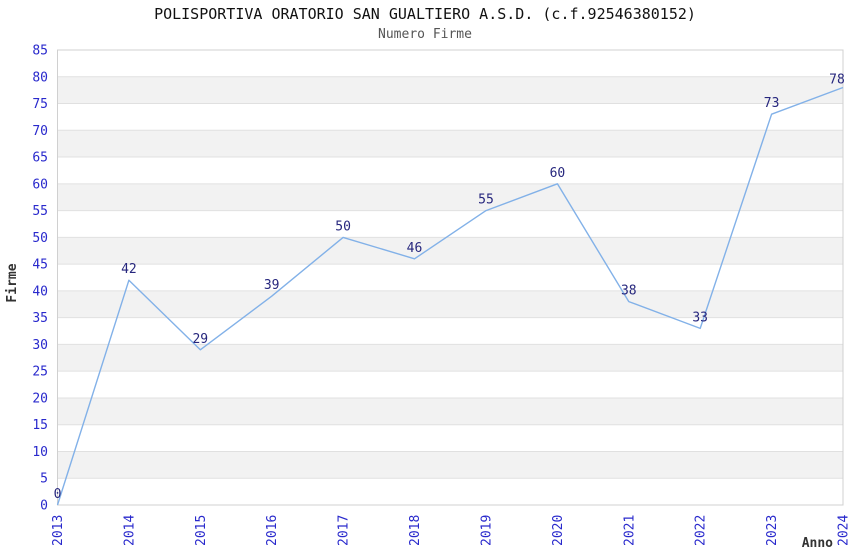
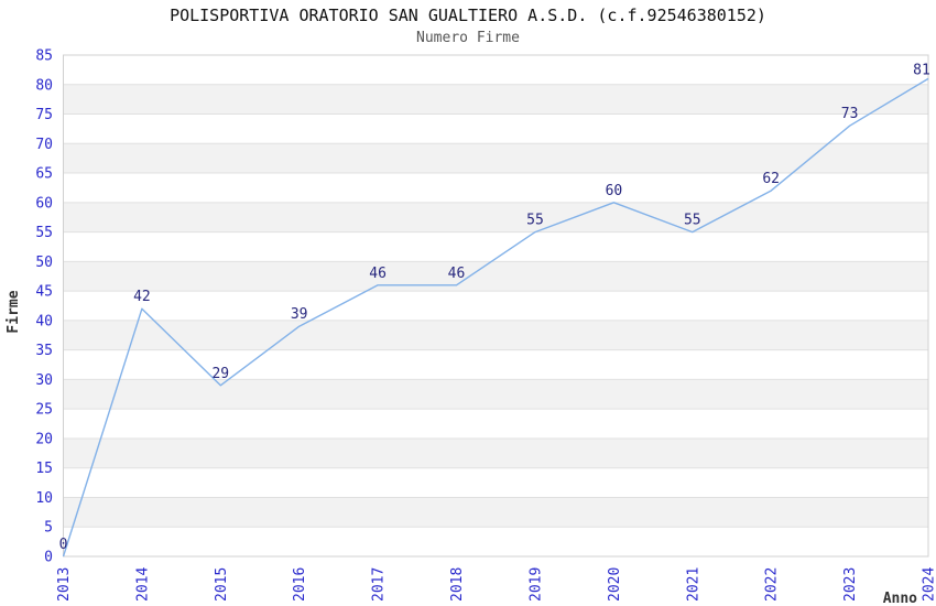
2017: 50 -> 46
2021: 38 -> 55
2022: 33 -> 62
2024: 78 -> 81
